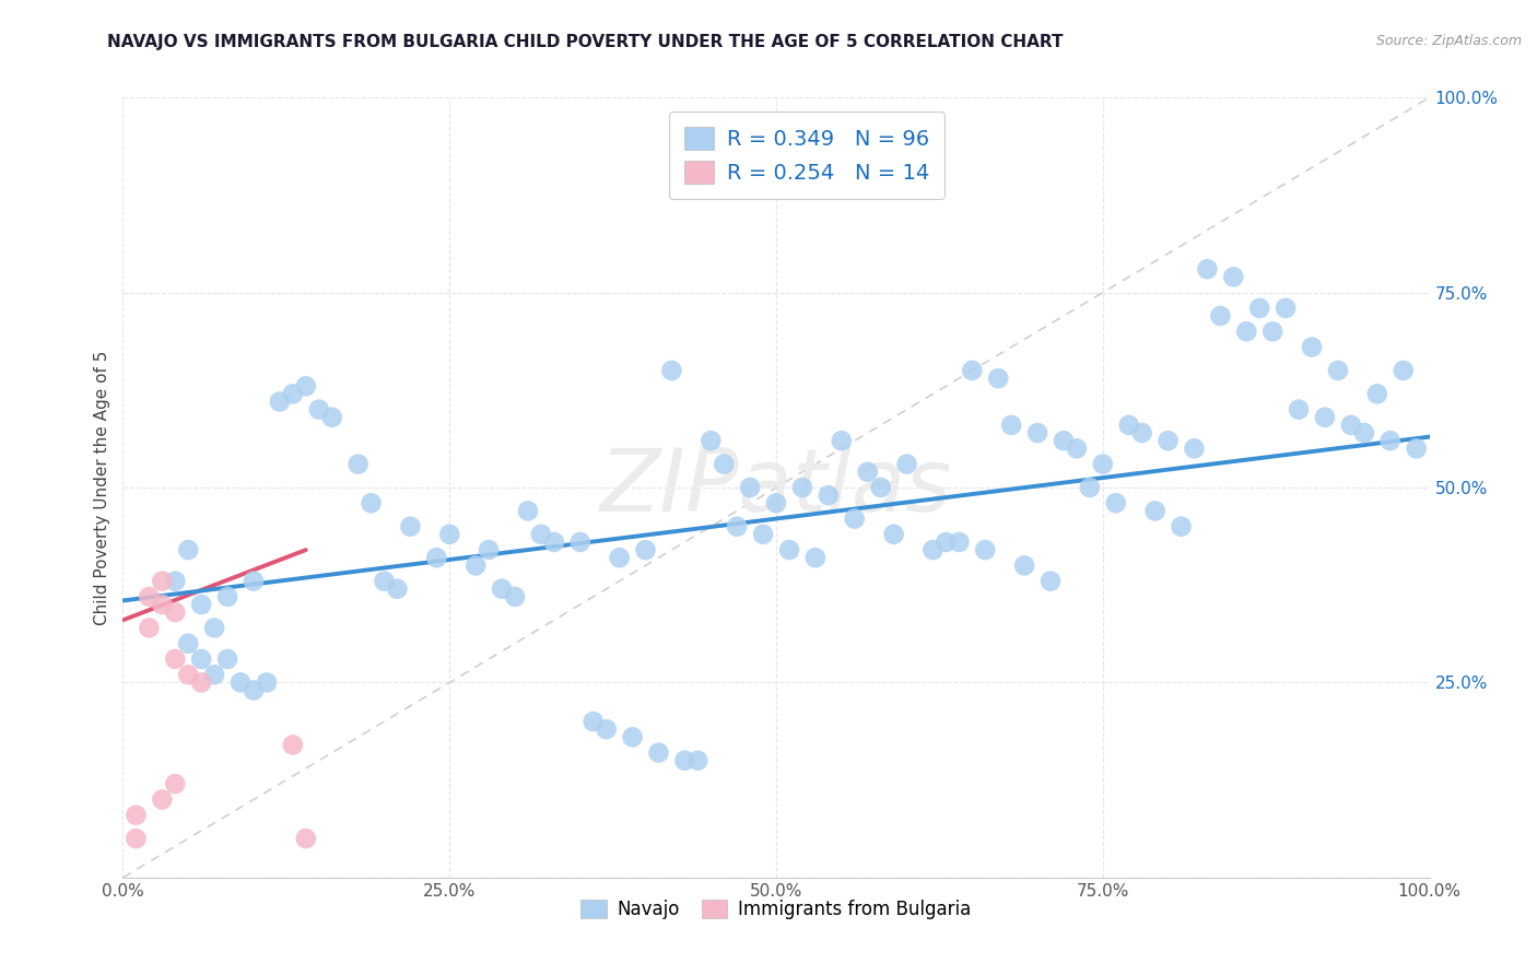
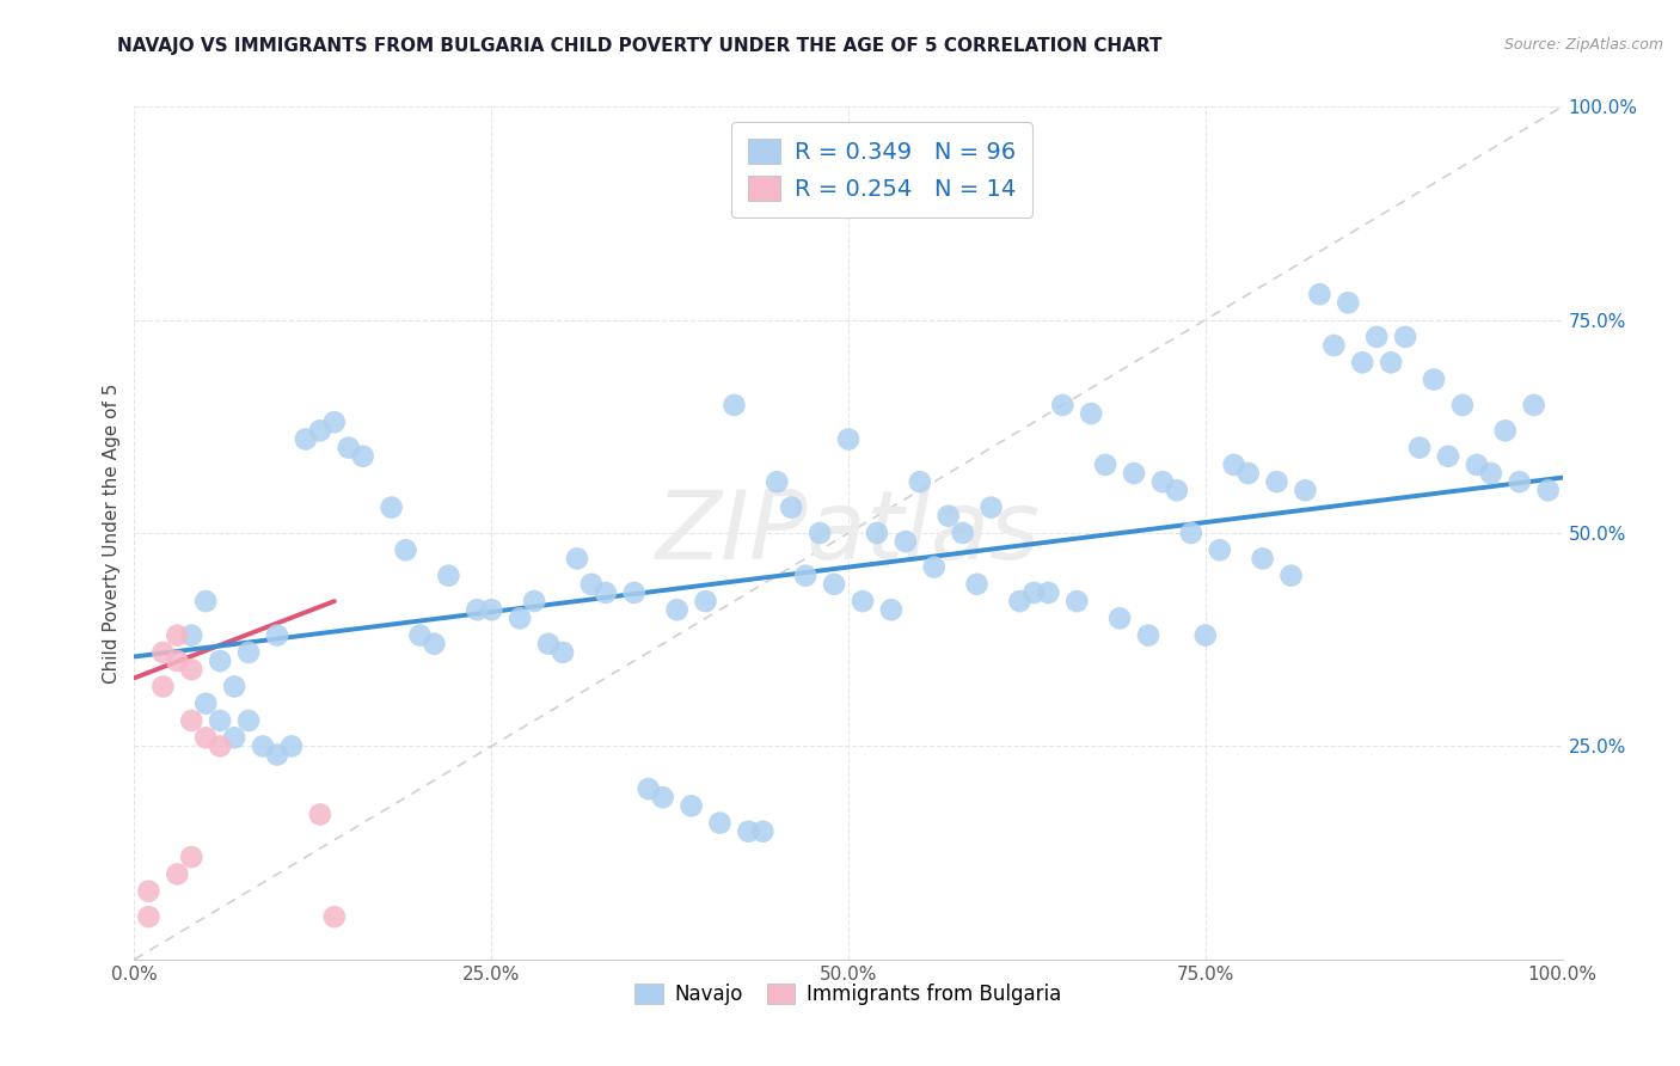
Navajo/25.0%: 44% -> 41%
Navajo/50.0%: 48% -> 61%
Navajo/75.0%: 53% -> 38%
